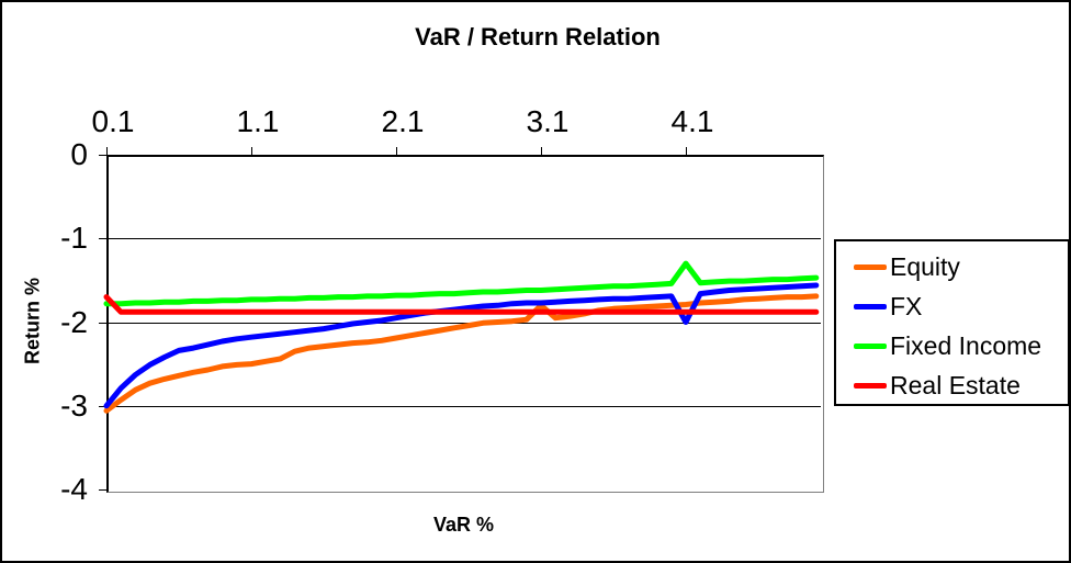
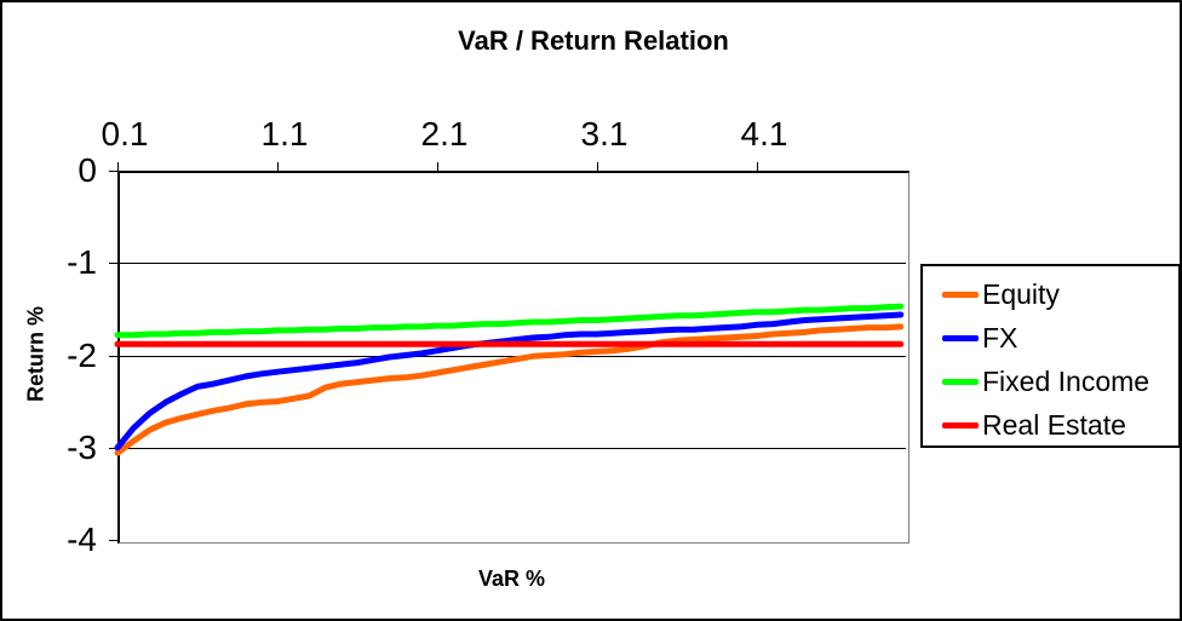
Real Estate/0.1: -1.7 -> -1.9
Equity/3.1: -1.8 -> -2.0
FX/4.1: -2.0 -> -1.7
Fixed Income/4.1: -1.3 -> -1.5
